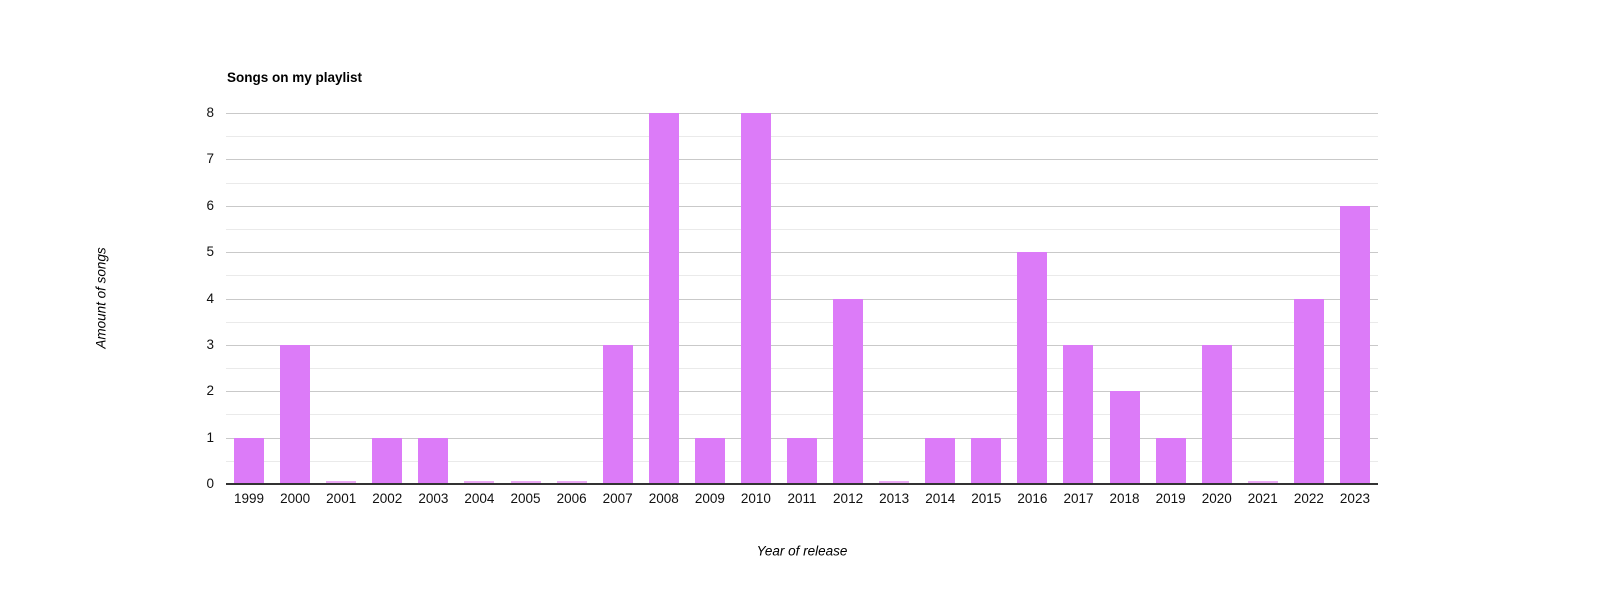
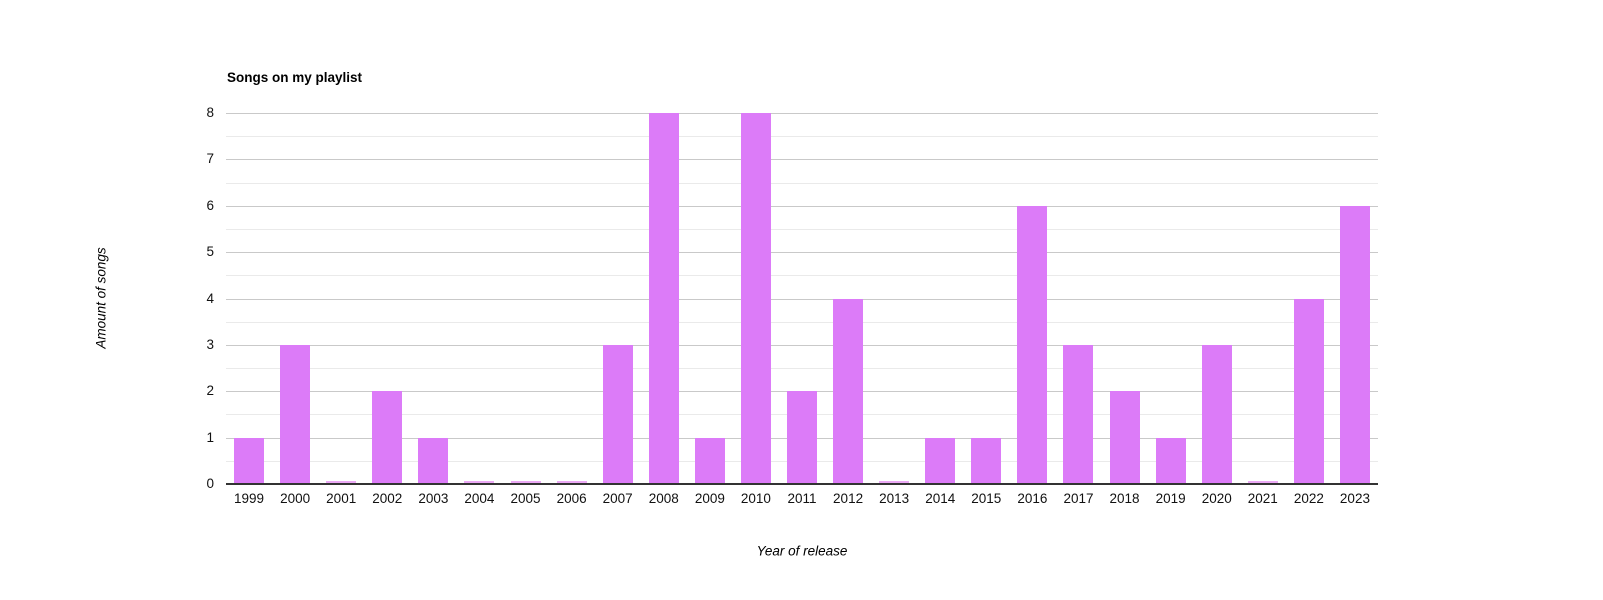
2002: 1 -> 2
2011: 1 -> 2
2016: 5 -> 6
